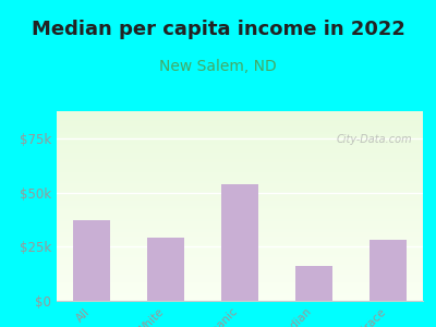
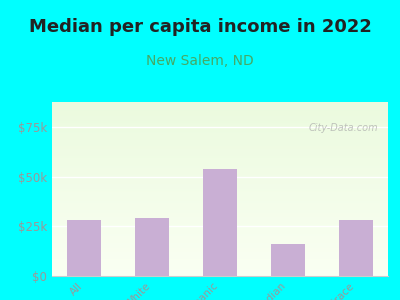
All: $37k -> $28k
